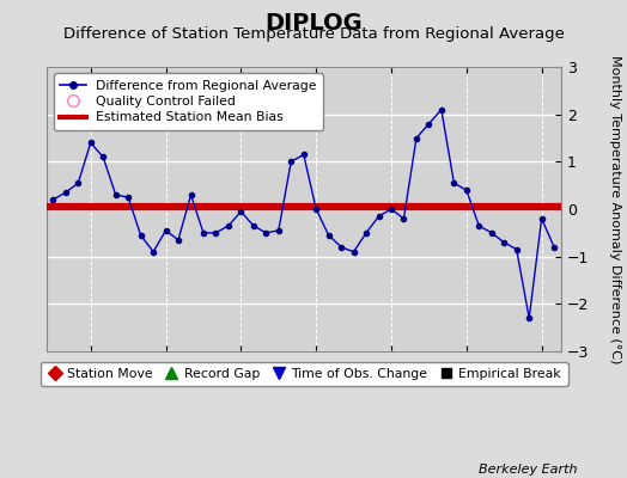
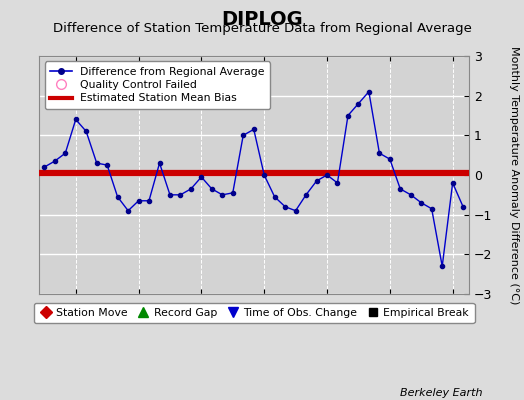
1984.5: -0.45 -> -0.65
